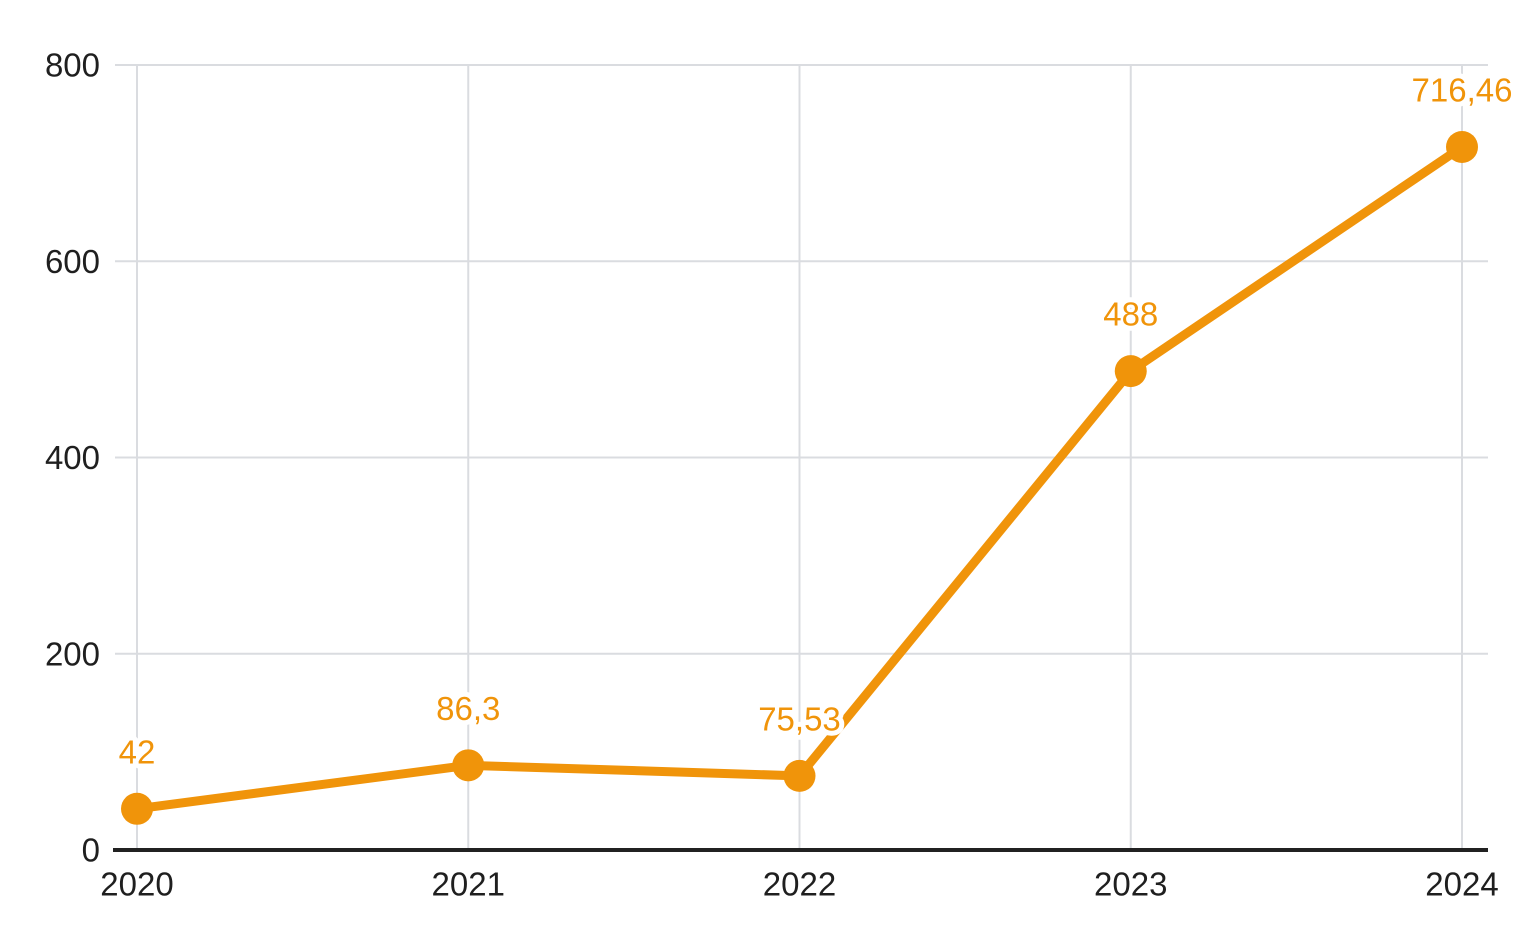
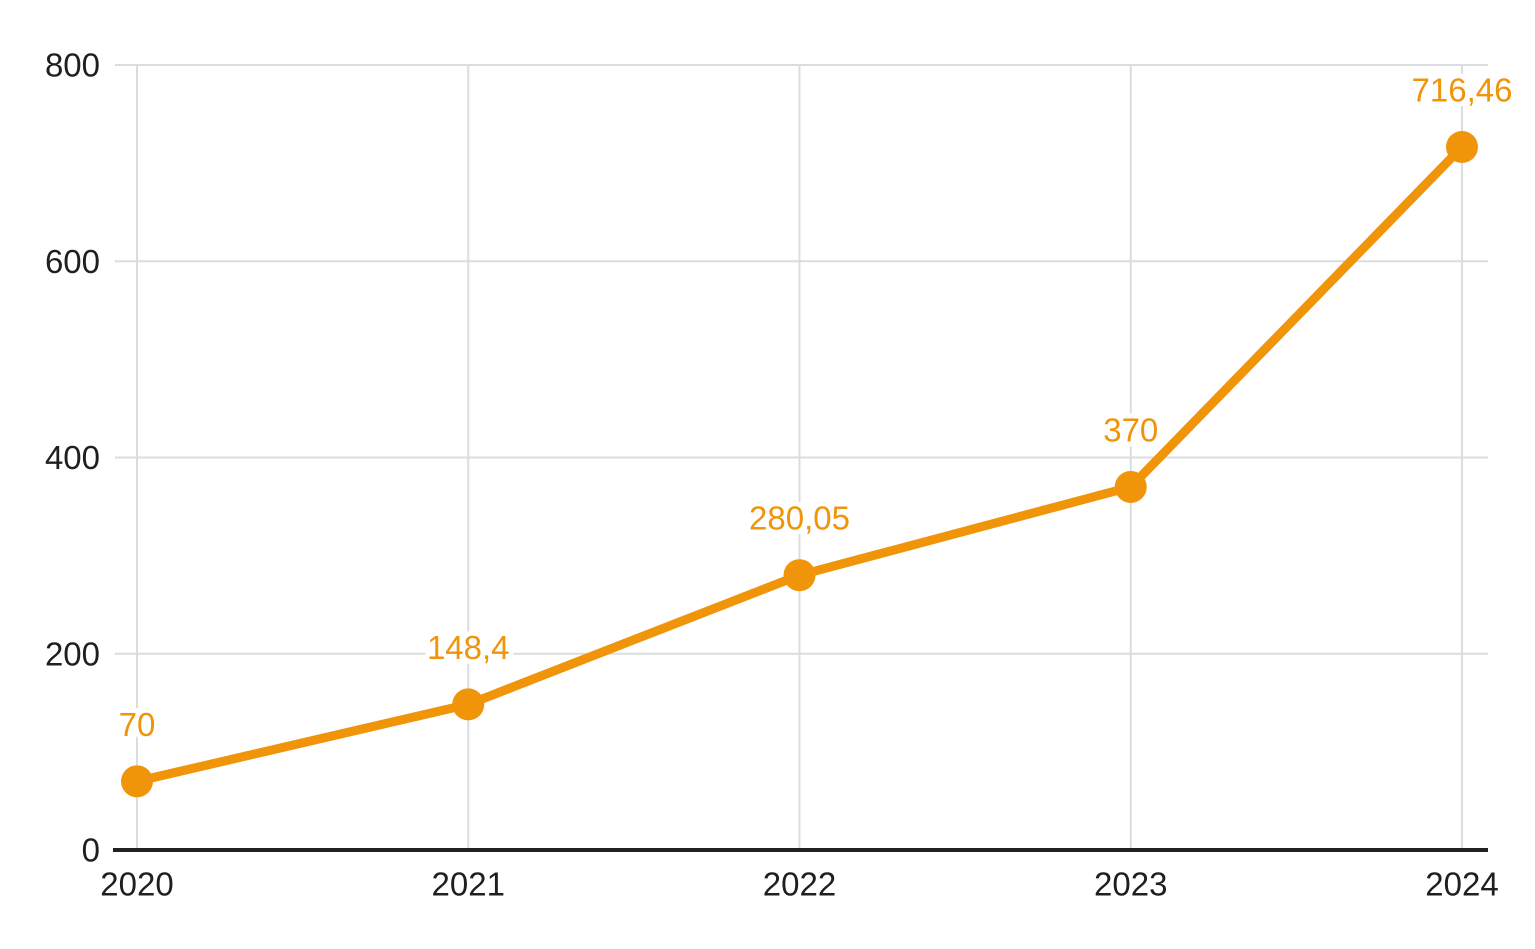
2020: 42 -> 70
2021: 86,3 -> 148,4
2022: 75,53 -> 280,05
2023: 488 -> 370
